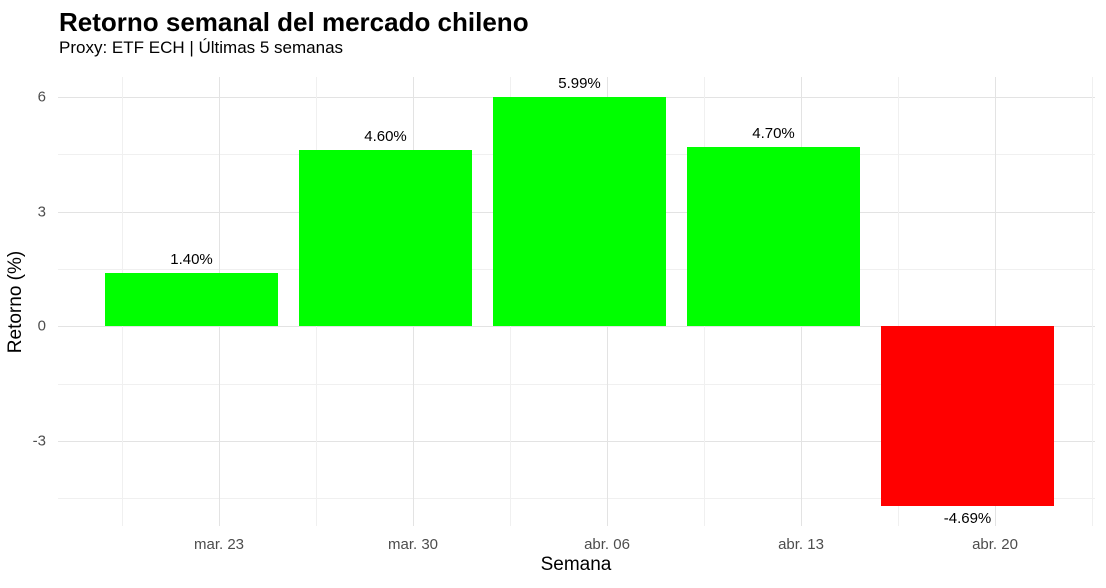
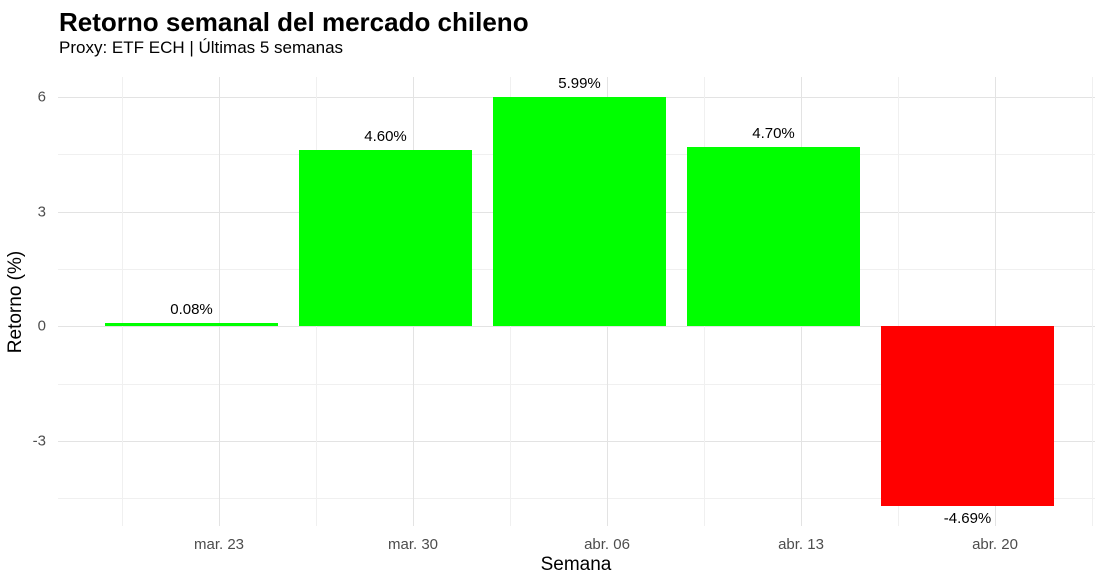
mar. 23: 1.40% -> 0.08%
